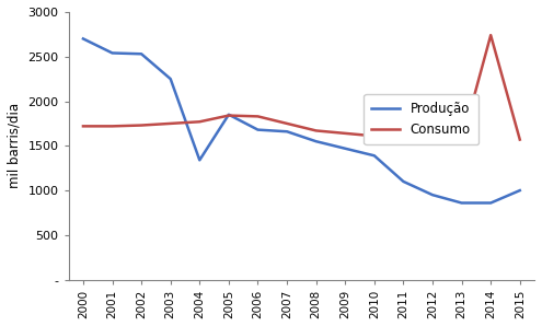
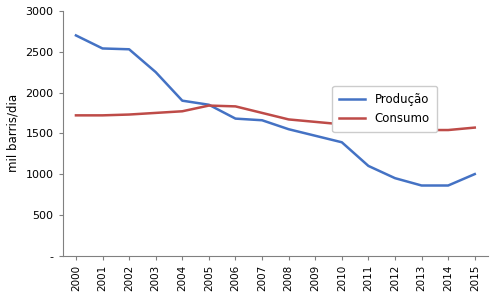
Produção/2004: 1340 -> 1900
Consumo/2014: 2740 -> 1540
